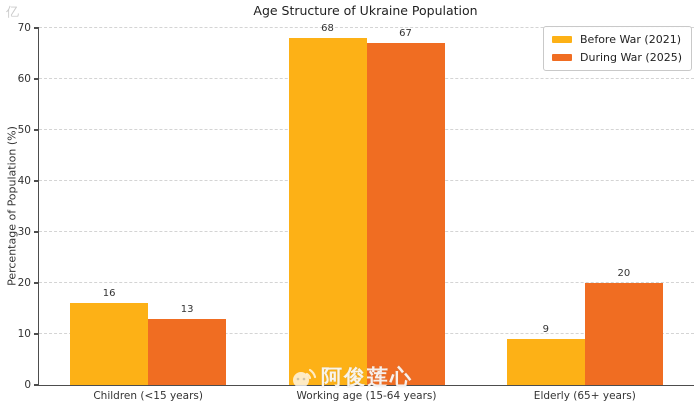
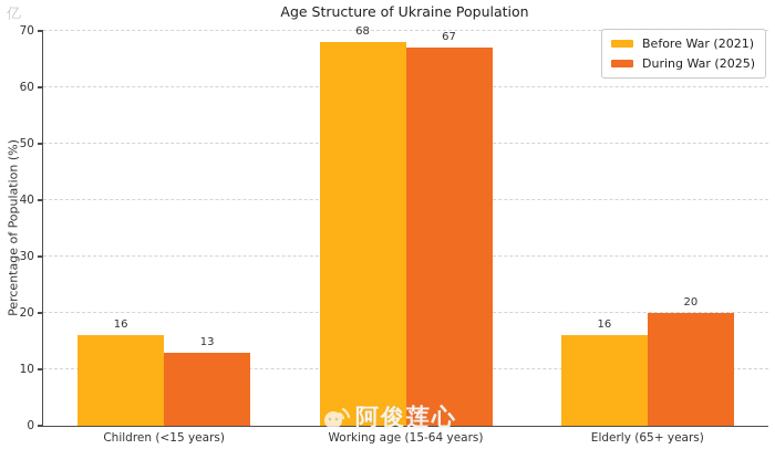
Before War (2021)/Elderly (65+ years): 9 -> 16
